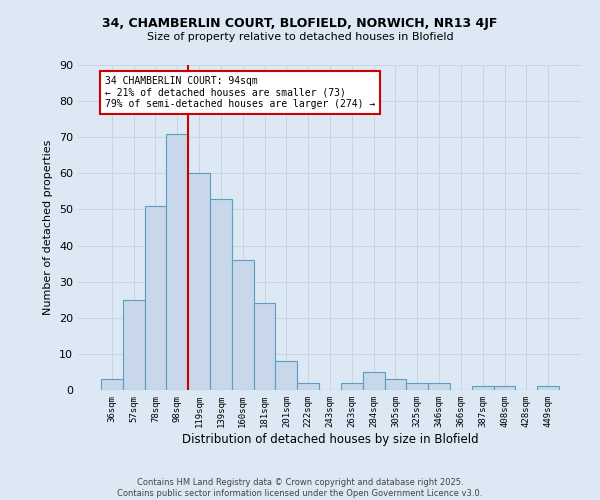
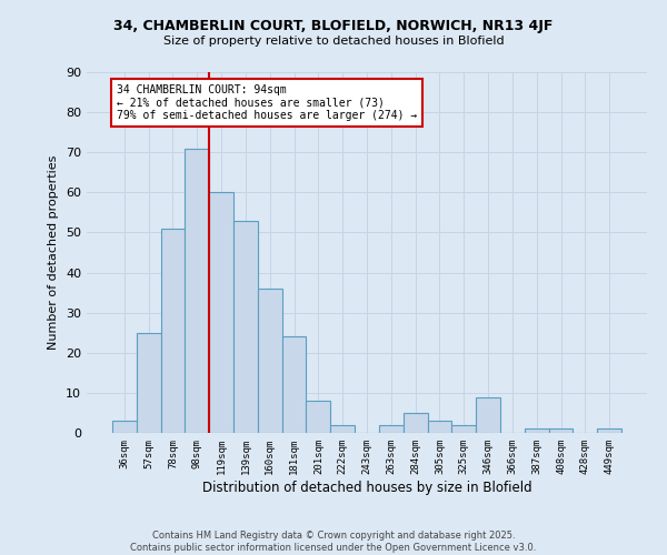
346sqm: 2 -> 9
